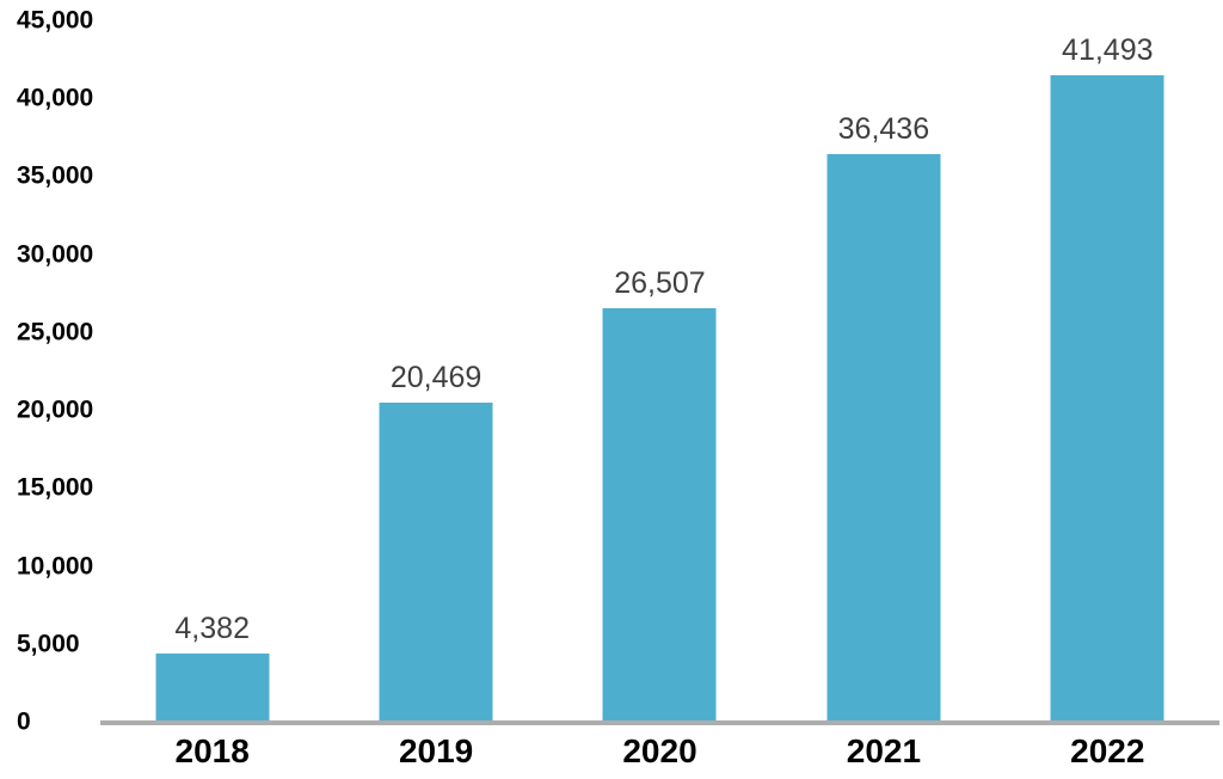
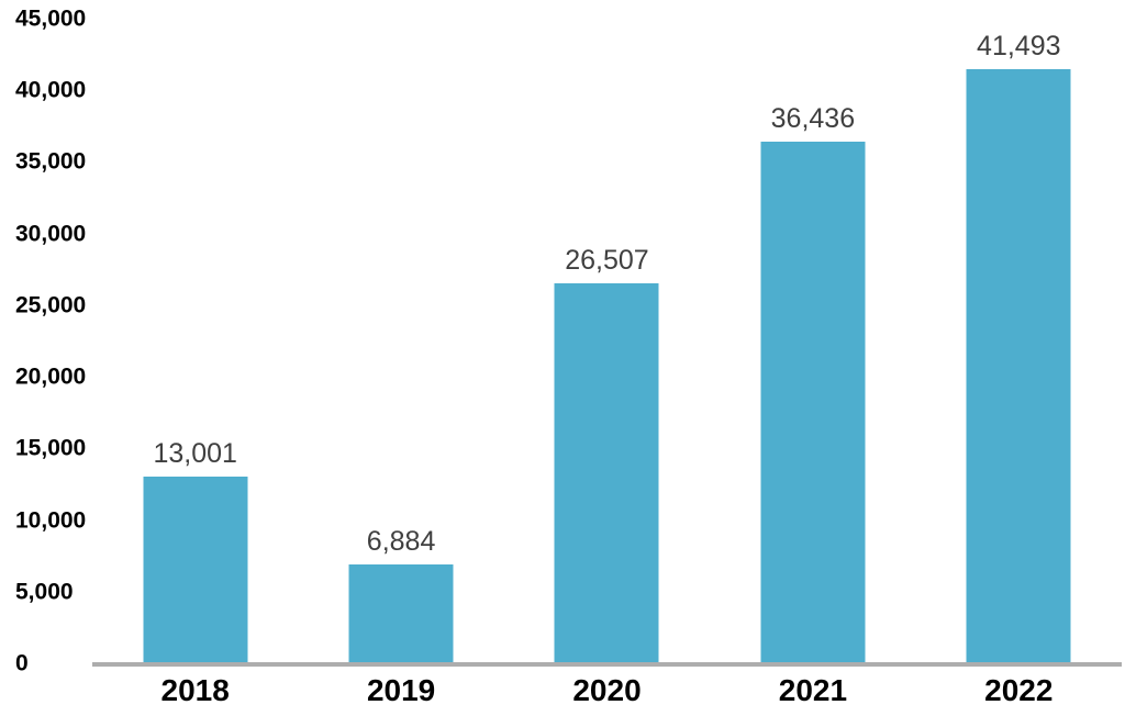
2018: 4,382 -> 13,001
2019: 20,469 -> 6,884
